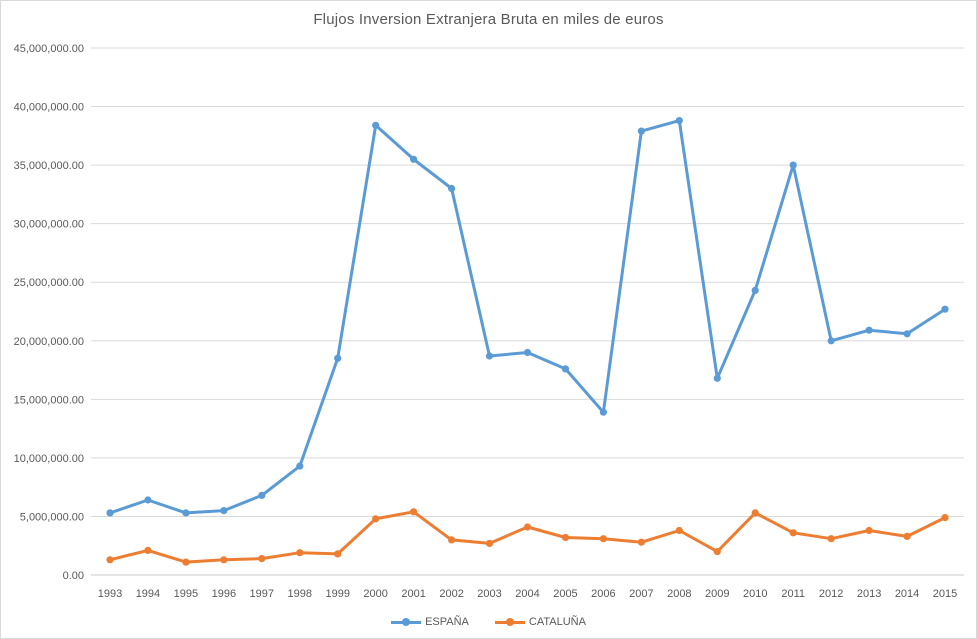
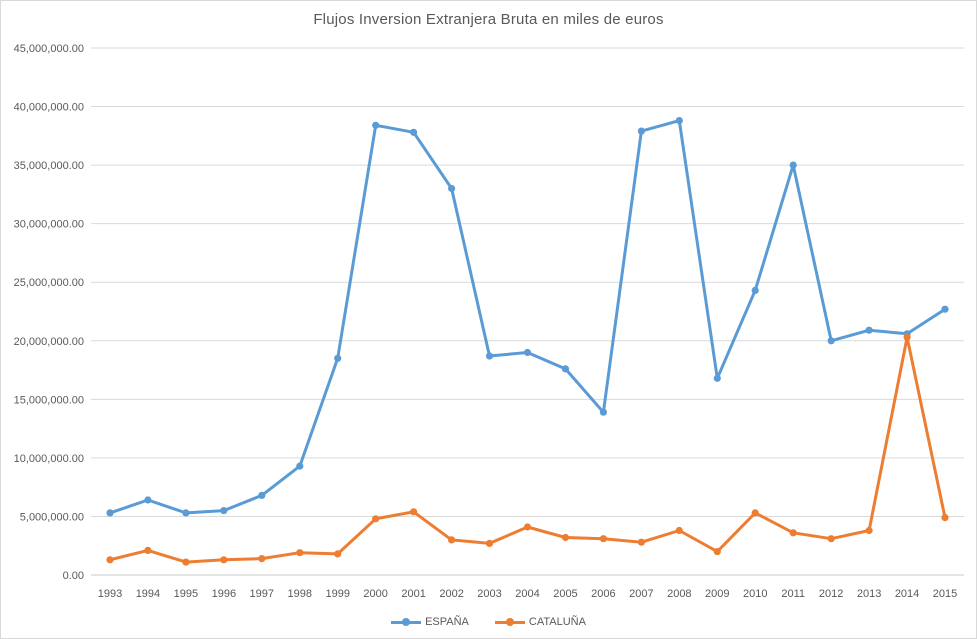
ESPAÑA/2001: 35500000 -> 37800000
CATALUÑA/2014: 3300000 -> 20300000
